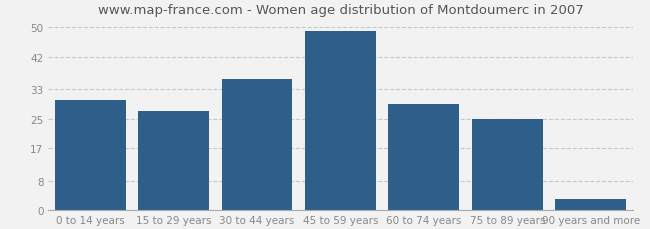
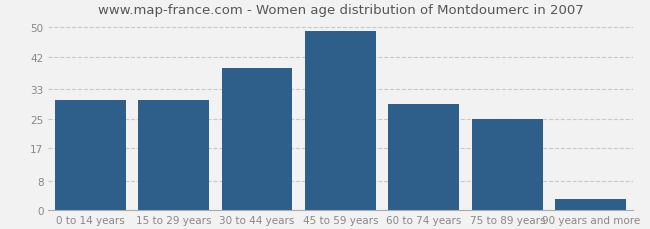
15 to 29 years: 27 -> 30
30 to 44 years: 36 -> 39
